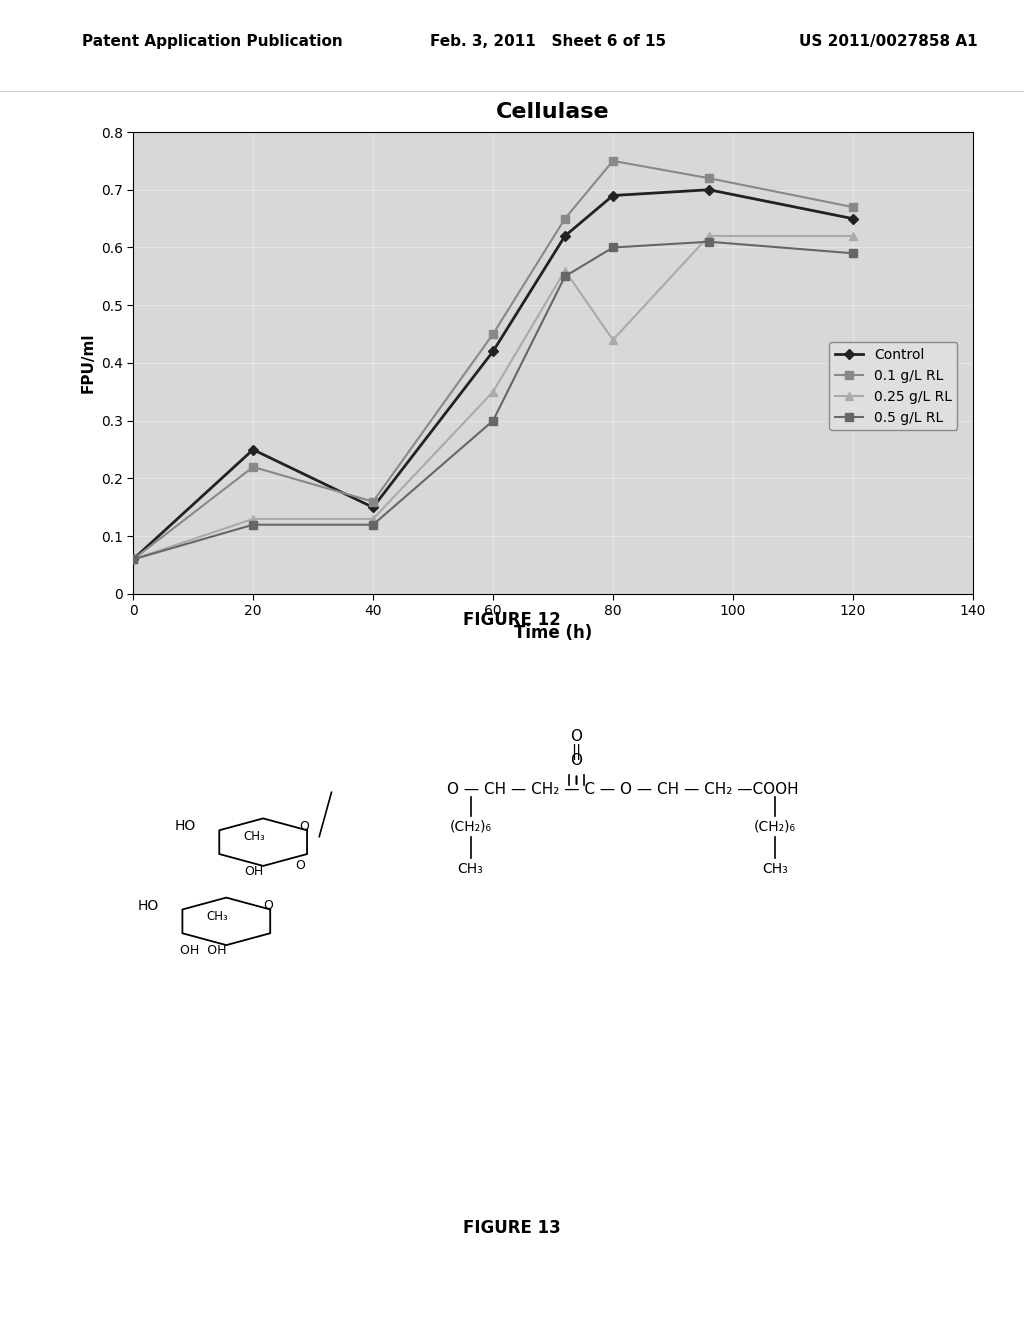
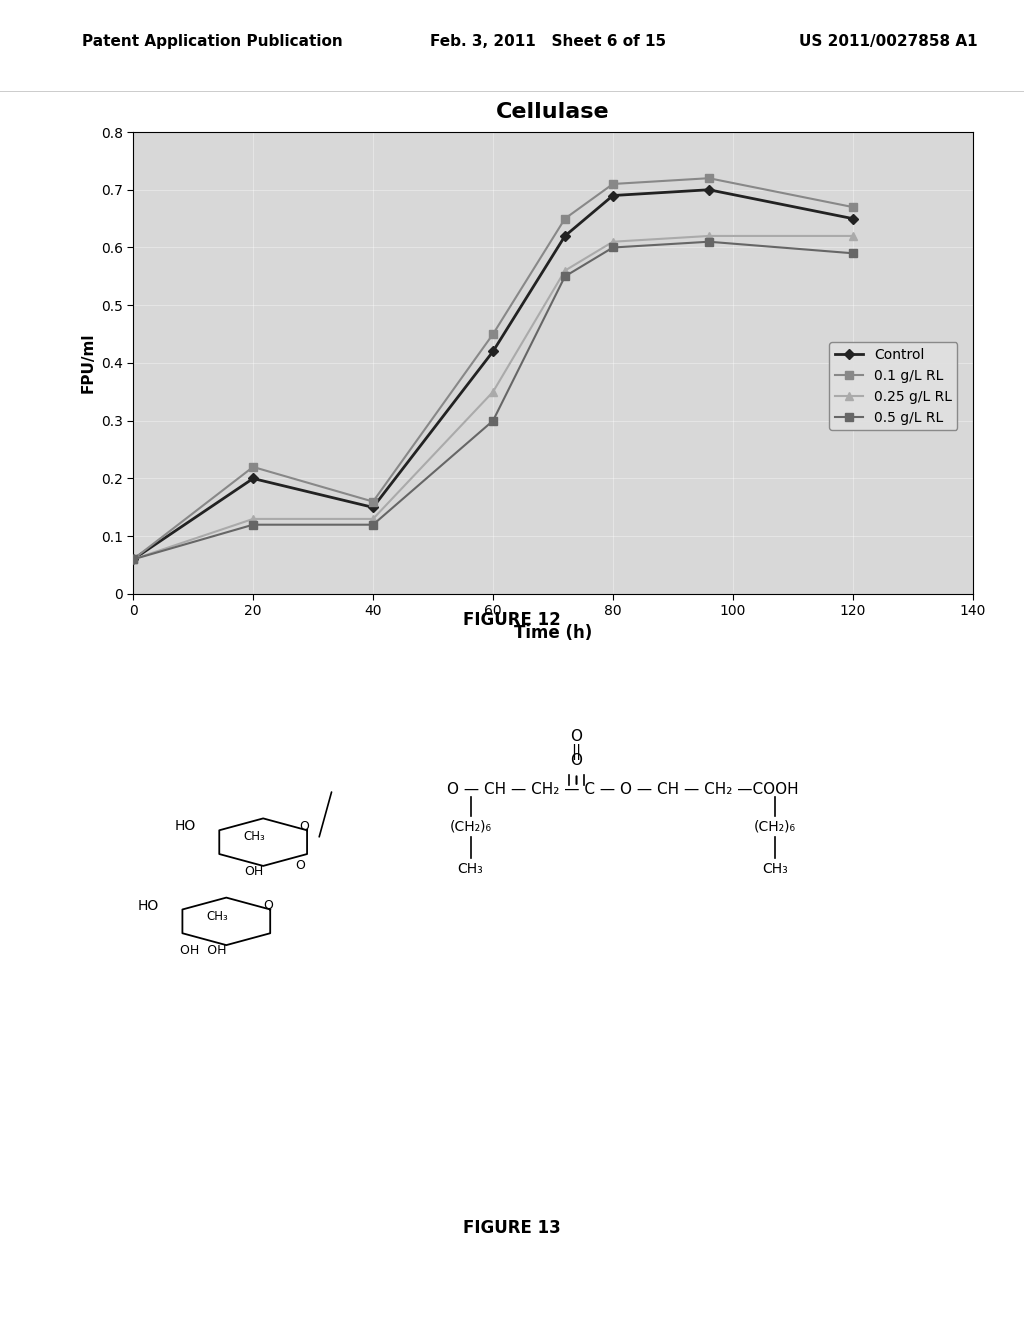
Cellulase/Control/20: 0.25 -> 0.20
Cellulase/0.1 g/L RL/80: 0.75 -> 0.71
Cellulase/0.25 g/L RL/80: 0.44 -> 0.61
